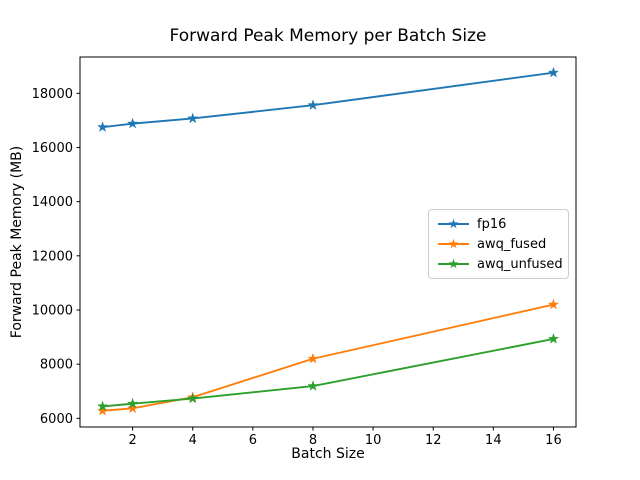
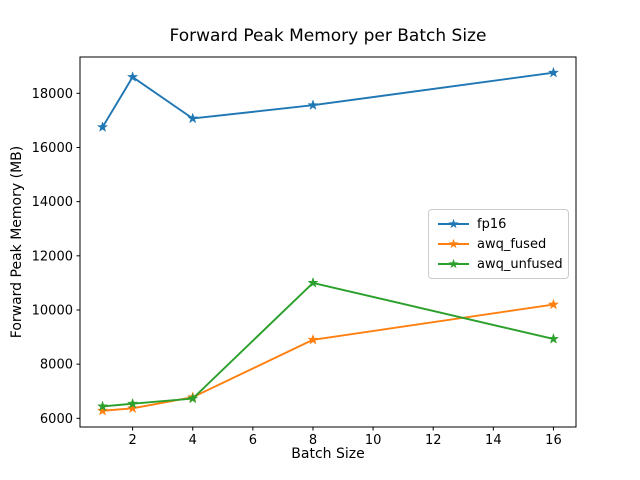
fp16/2: 16900 -> 18600
awq_fused/8: 8200 -> 8900
awq_unfused/8: 7200 -> 11000
